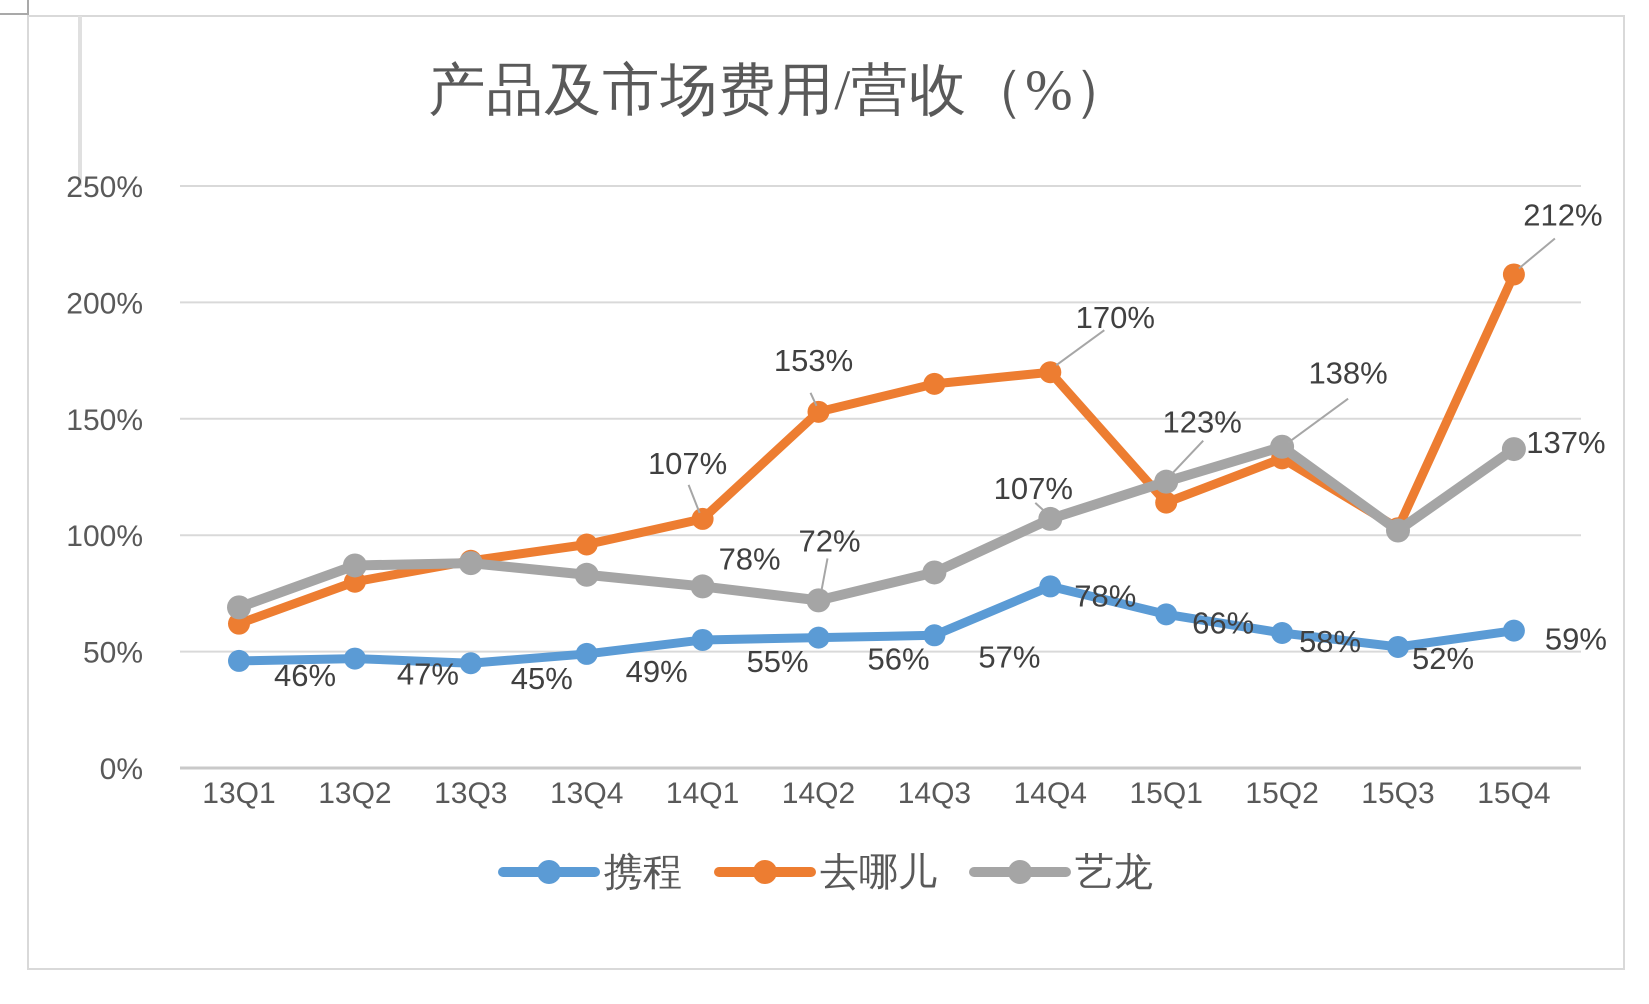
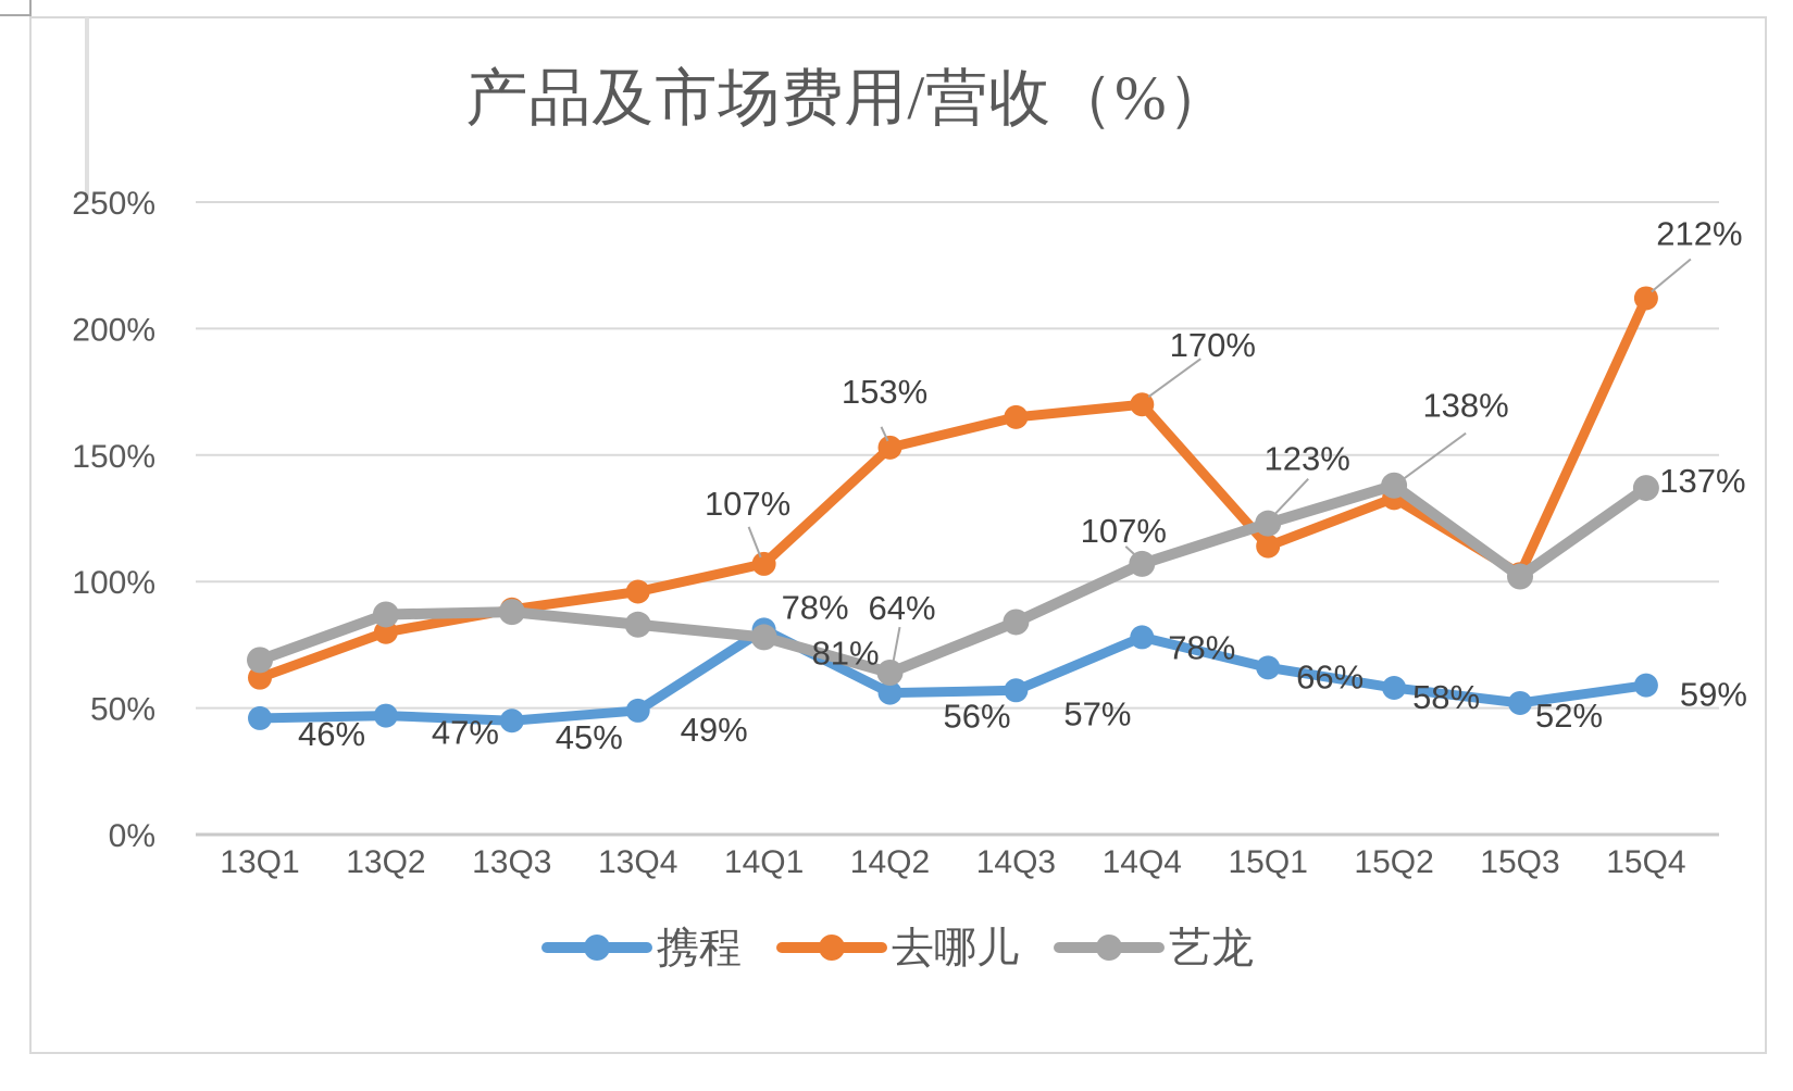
携程/14Q1: 55% -> 81%
艺龙/14Q2: 72% -> 64%
